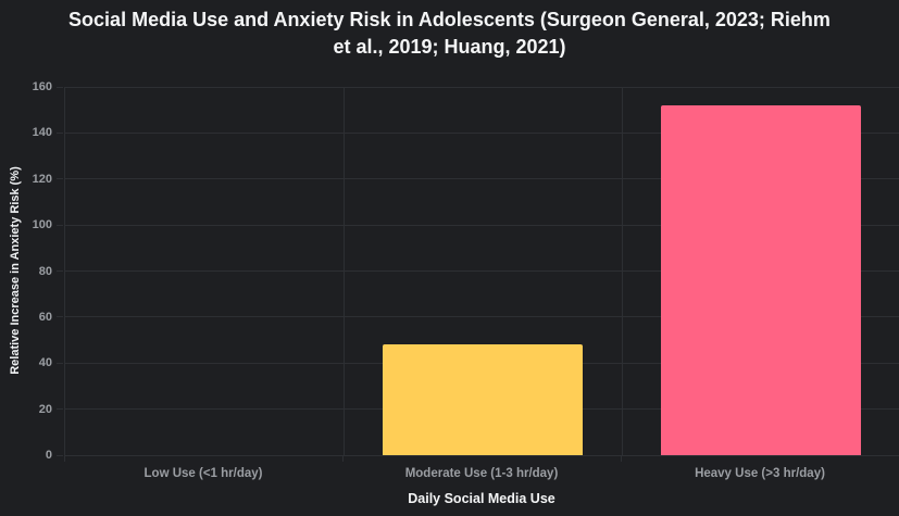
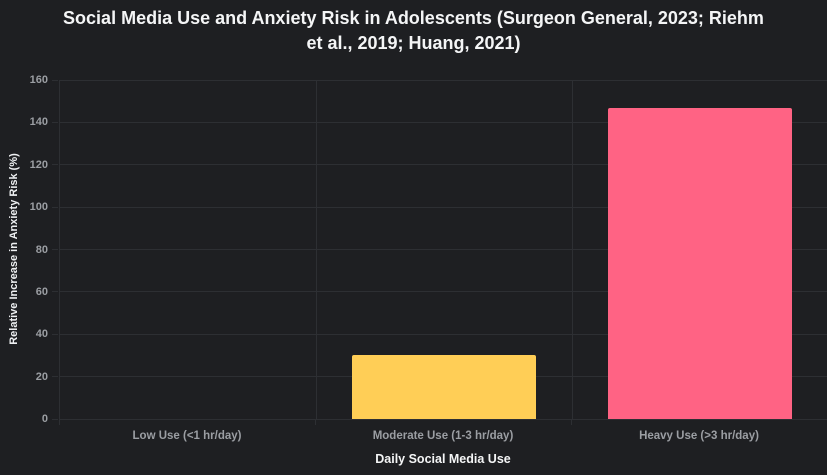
Moderate Use (1-3 hr/day): 48 -> 30
Heavy Use (>3 hr/day): 152 -> 147
